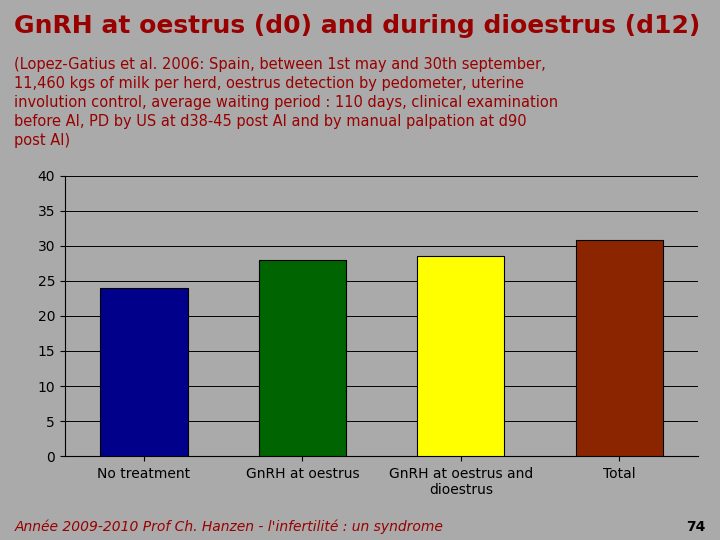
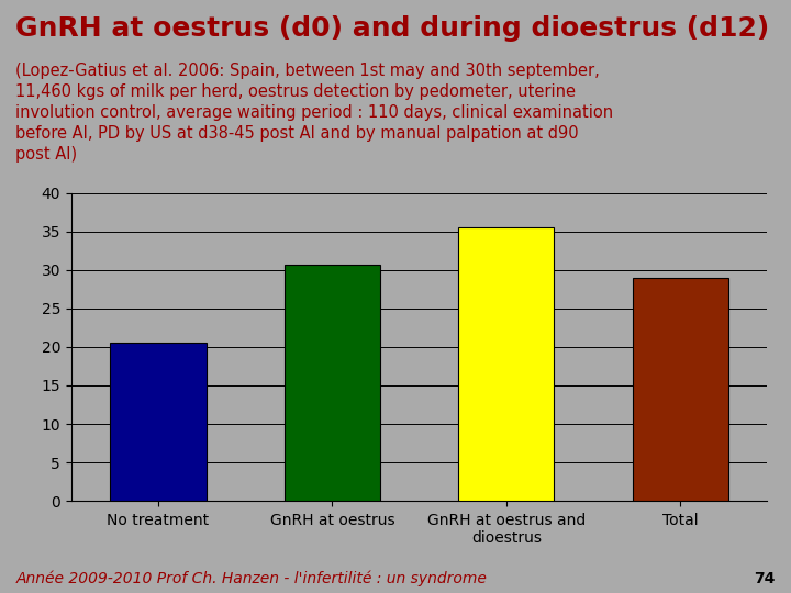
No treatment: 24.0 -> 20.5
GnRH at oestrus: 28.0 -> 30.7
GnRH at oestrus and dioestrus: 28.6 -> 35.5
Total: 30.8 -> 29.0
